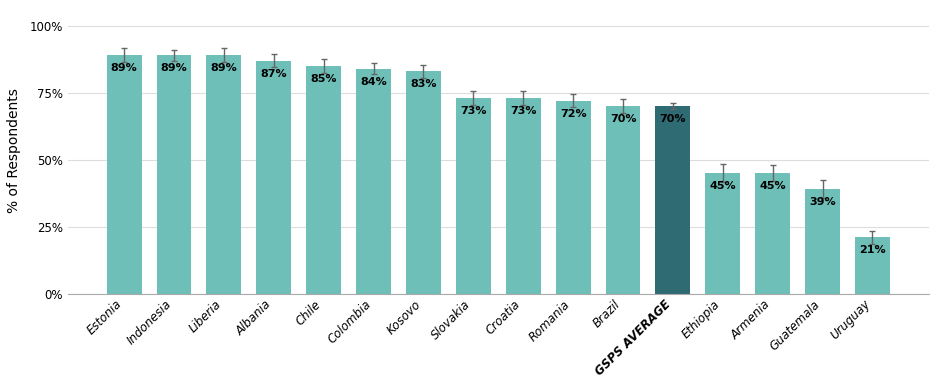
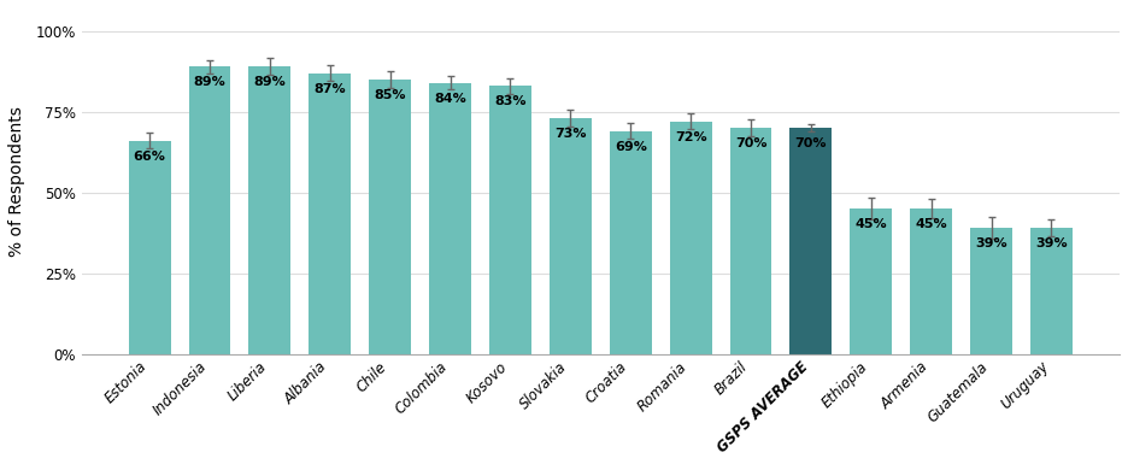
Estonia: 89% -> 66%
Croatia: 73% -> 69%
Uruguay: 21% -> 39%
